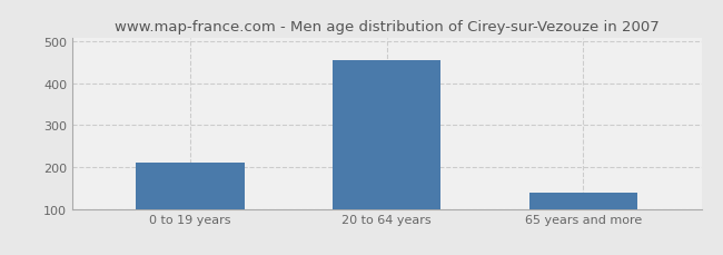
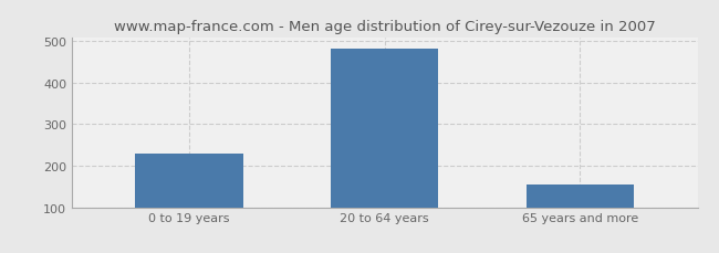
0 to 19 years: 210 -> 228
20 to 64 years: 455 -> 481
65 years and more: 140 -> 155
